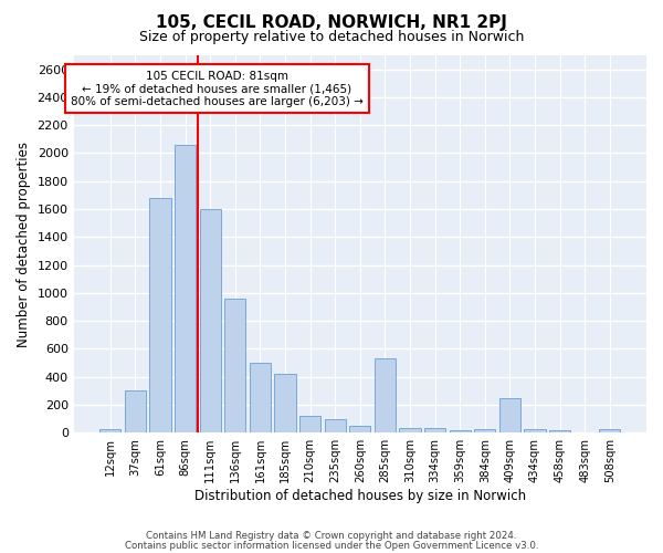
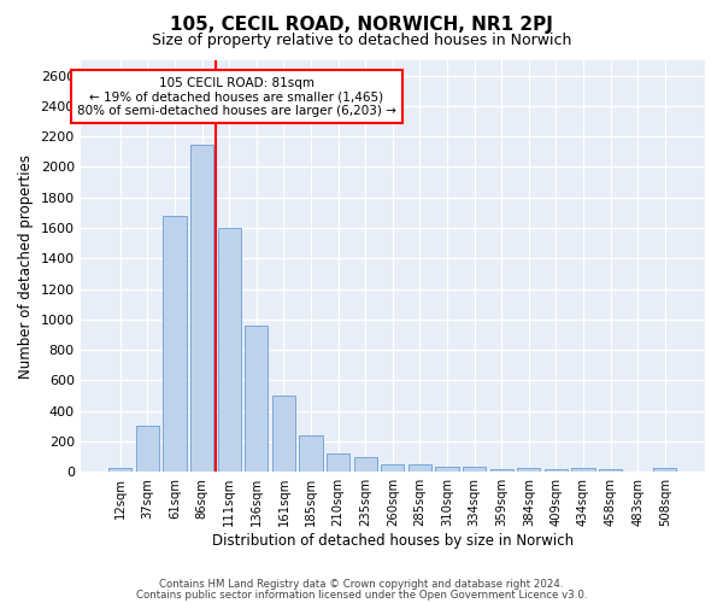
86sqm: 2060 -> 2150
185sqm: 420 -> 240
285sqm: 530 -> 50
409sqm: 250 -> 20
